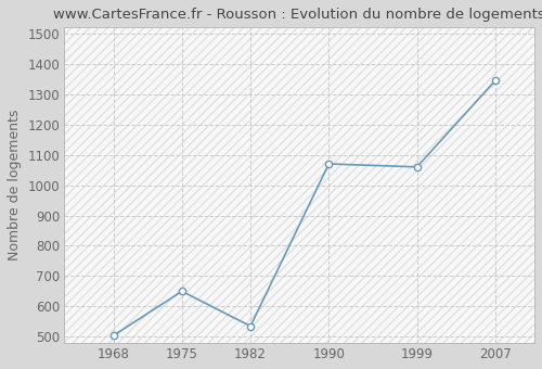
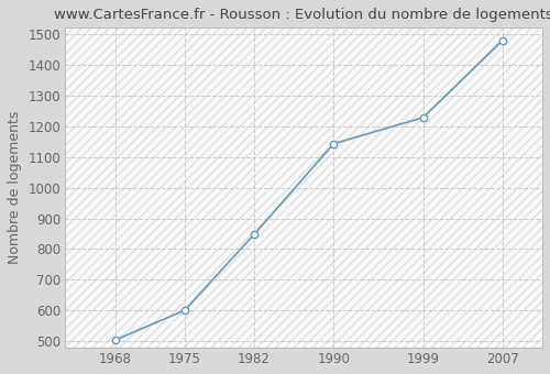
1975: 650 -> 601
1982: 535 -> 848
1990: 1070 -> 1143
1999: 1060 -> 1228
2007: 1345 -> 1479
